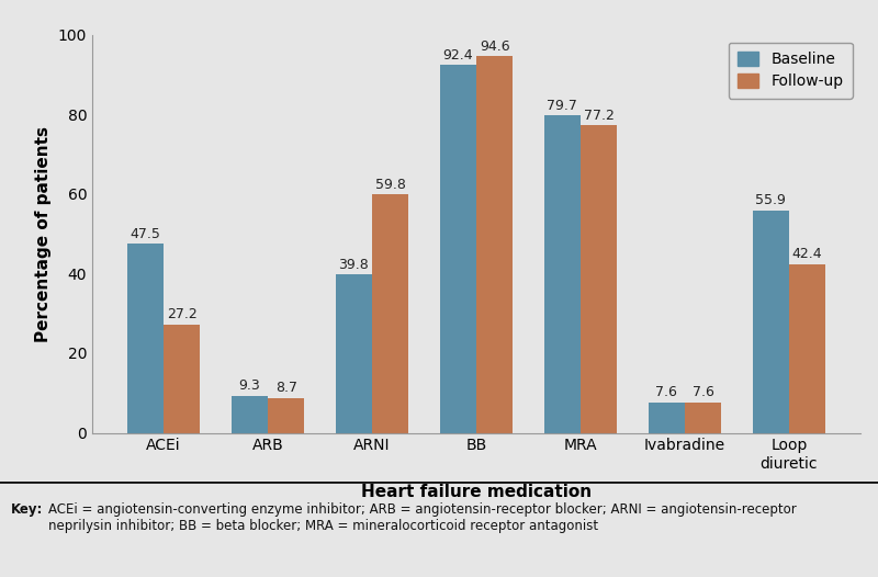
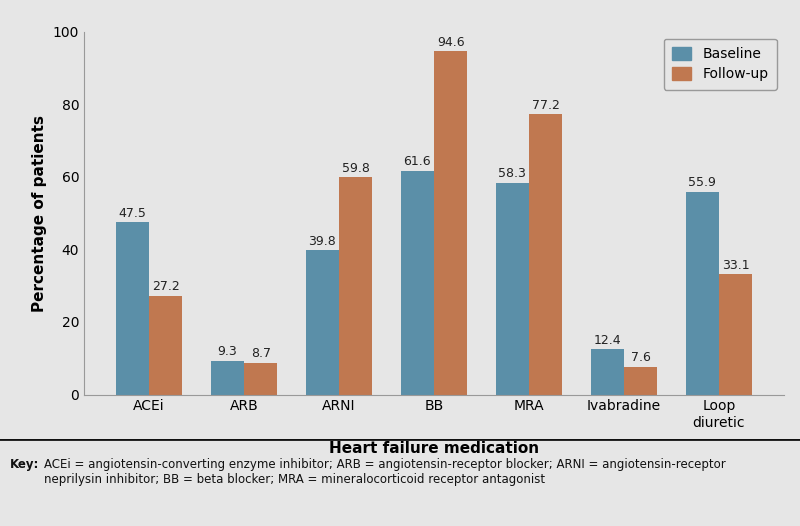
Baseline/BB: 92.4 -> 61.6
Baseline/MRA: 79.7 -> 58.3
Baseline/Ivabradine: 7.6 -> 12.4
Follow-up/Loop diuretic: 42.4 -> 33.1
